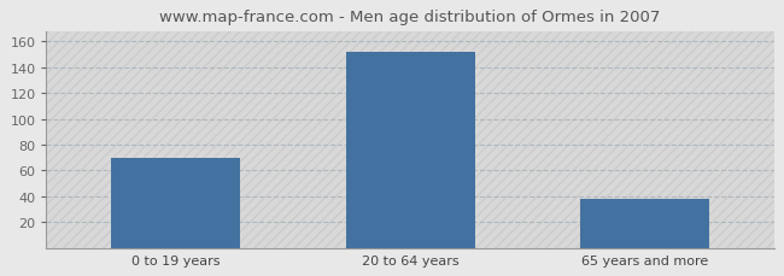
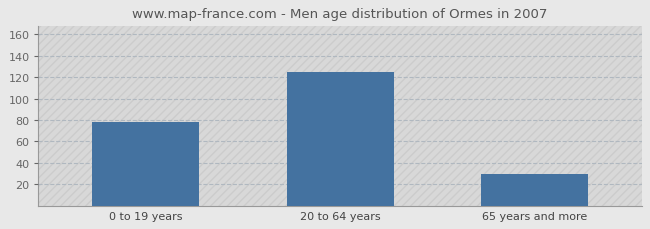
0 to 19 years: 70 -> 78
20 to 64 years: 152 -> 125
65 years and more: 38 -> 30
